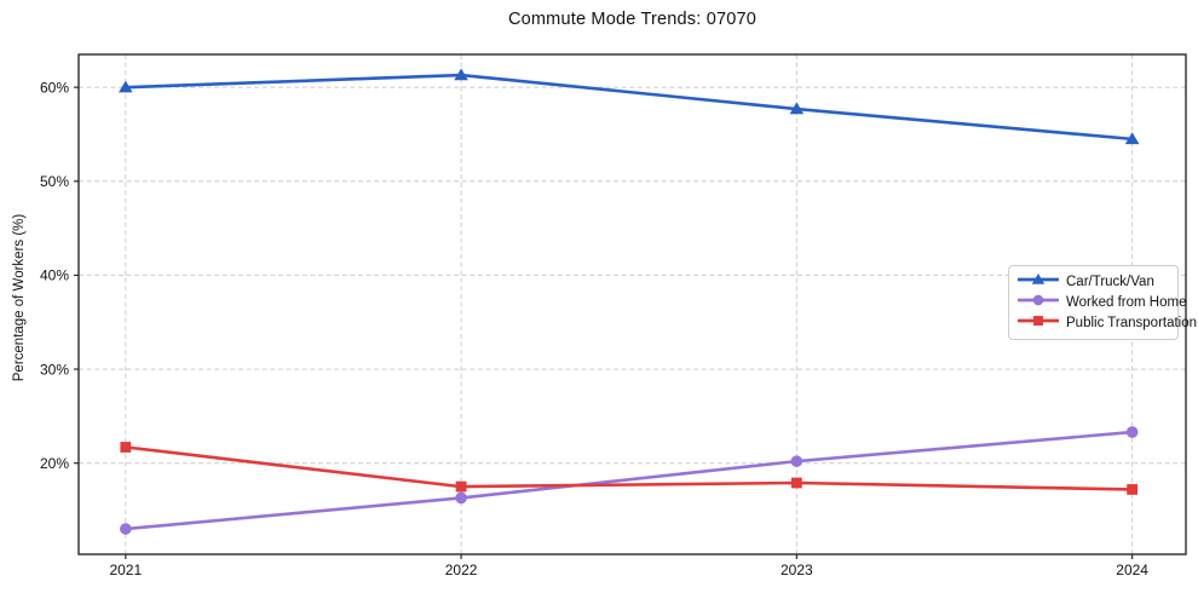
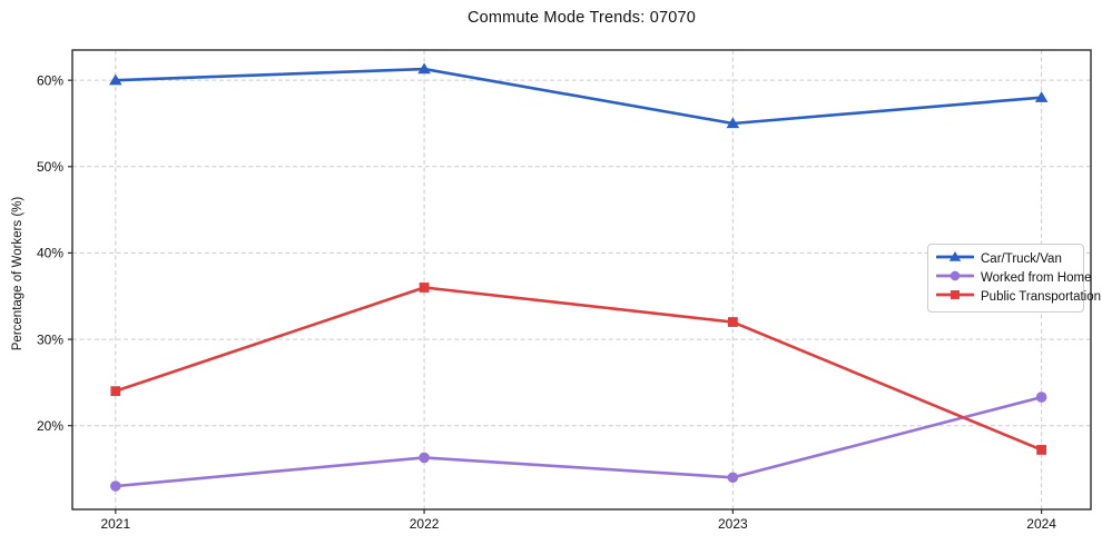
Public Transportation/2021: 22% -> 24%
Public Transportation/2022: 18% -> 36%
Car/Truck/Van/2023: 58% -> 55%
Worked from Home/2023: 20% -> 14%
Public Transportation/2023: 18% -> 32%
Car/Truck/Van/2024: 54% -> 58%
